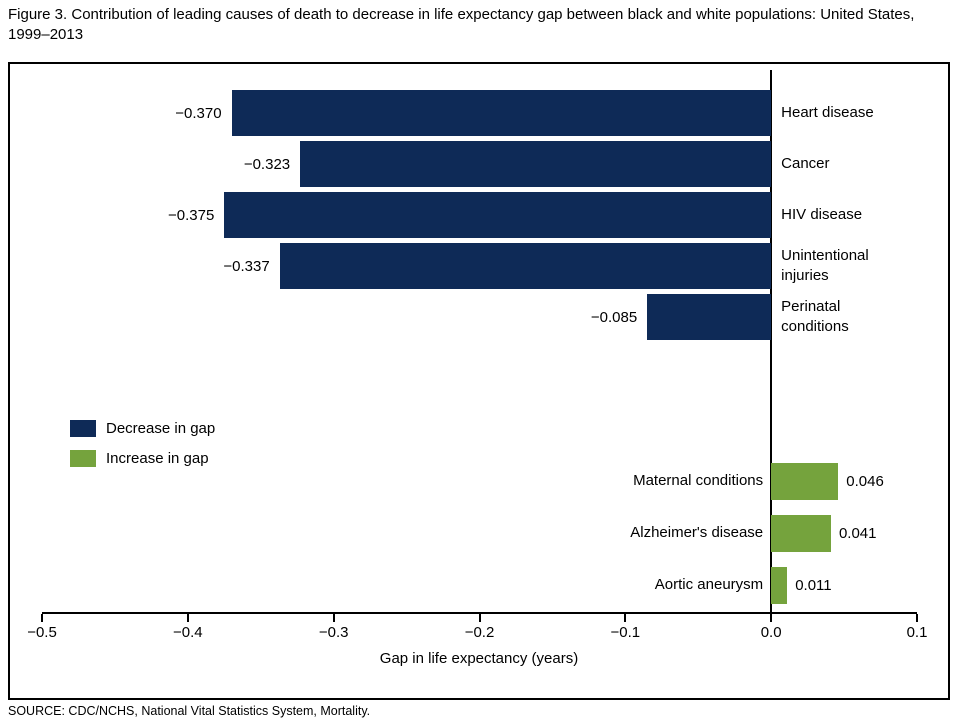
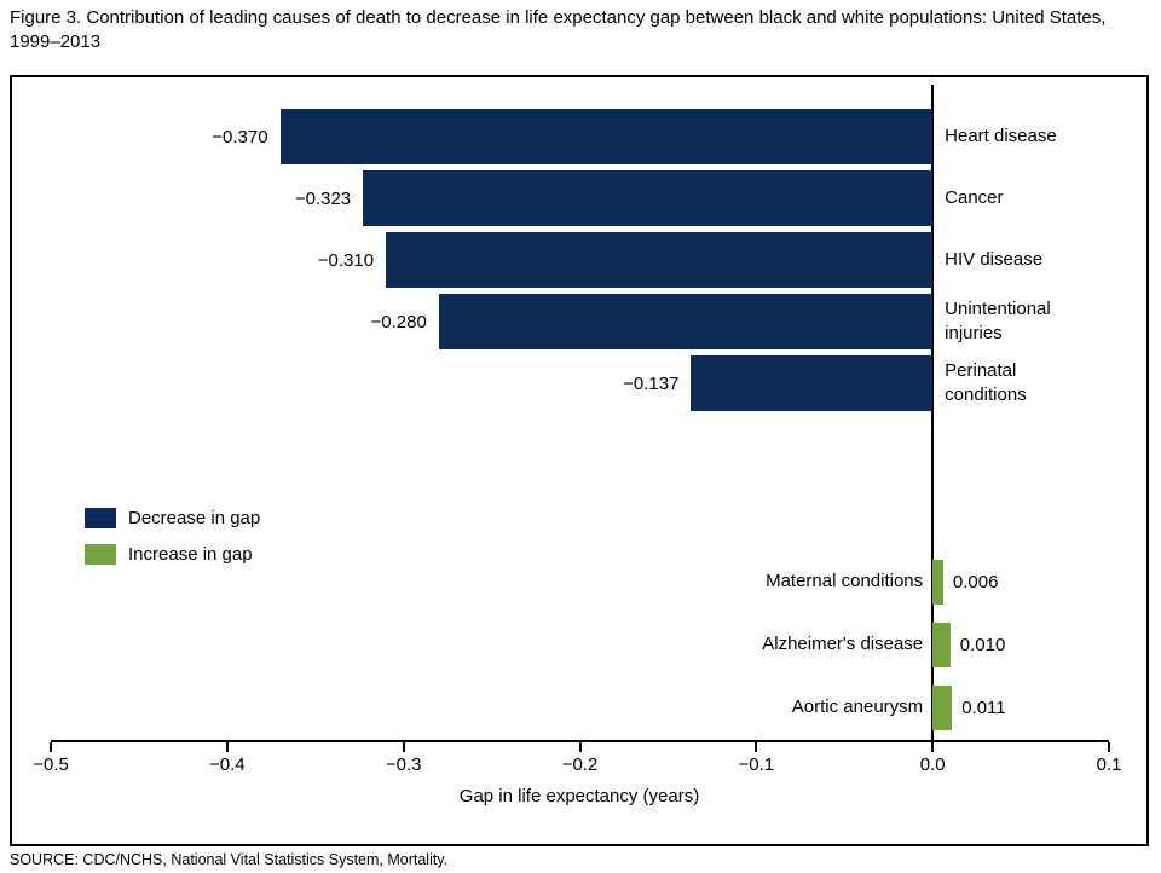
HIV disease: −0.375 -> −0.310
Unintentional injuries: −0.337 -> −0.280
Perinatal conditions: −0.085 -> −0.137
Maternal conditions: 0.046 -> 0.006
Alzheimer's disease: 0.041 -> 0.010
